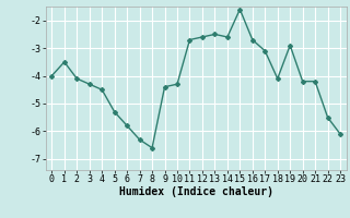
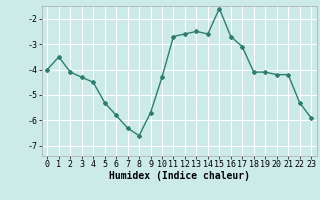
9: -4.4 -> -5.7
19: -2.9 -> -4.1
22: -5.5 -> -5.3
23: -6.1 -> -5.9
